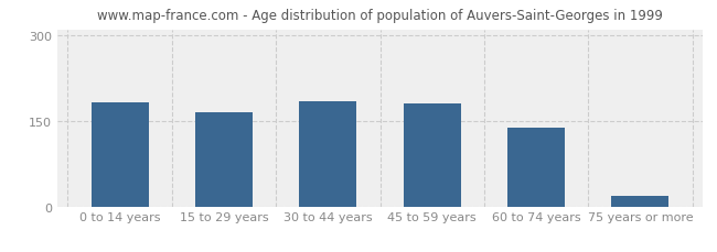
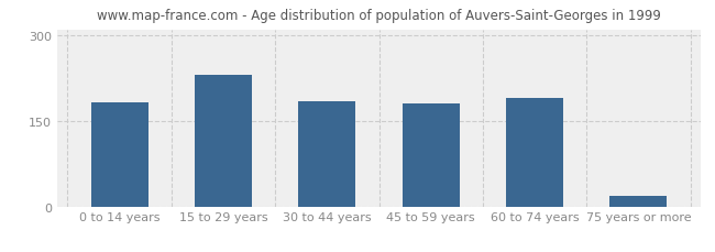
15 to 29 years: 165 -> 230
60 to 74 years: 137 -> 190
